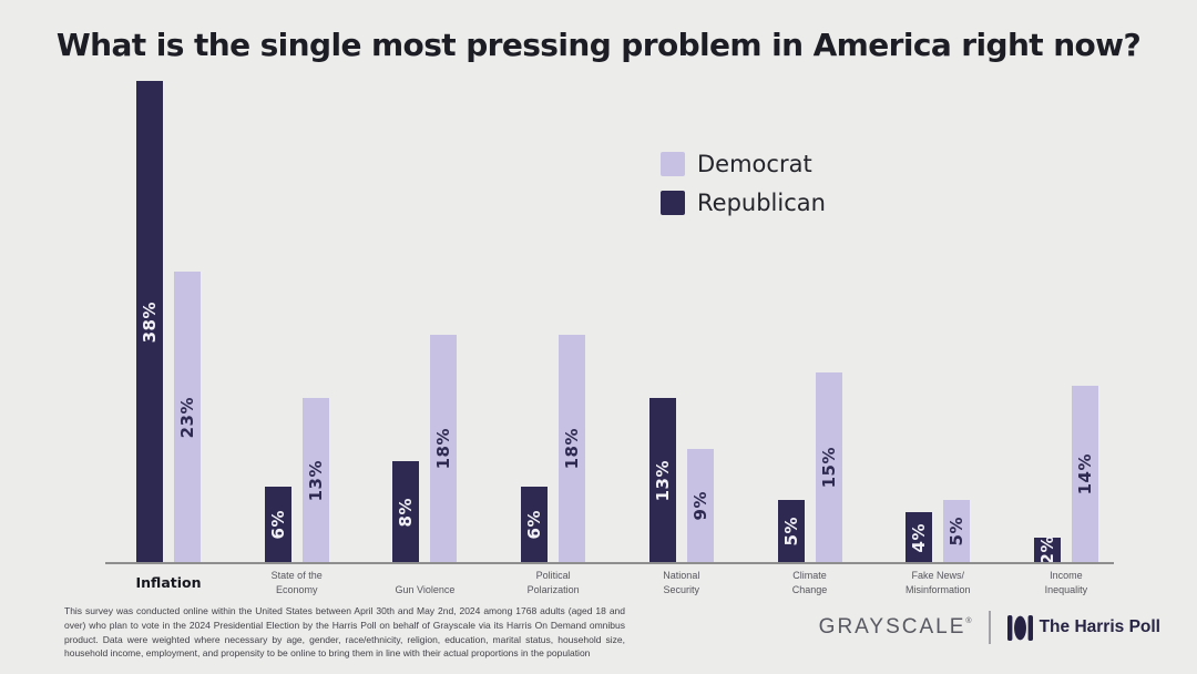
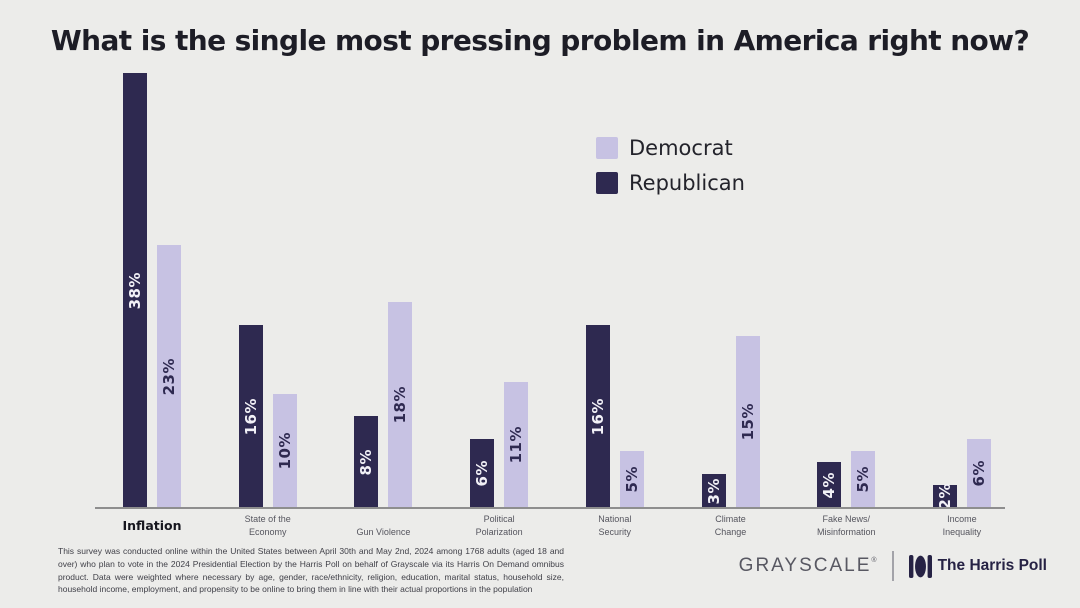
Democrat/State of the Economy: 13% -> 10%
Republican/State of the Economy: 6% -> 16%
Democrat/Political Polarization: 18% -> 11%
Democrat/National Security: 9% -> 5%
Republican/National Security: 13% -> 16%
Republican/Climate Change: 5% -> 3%
Democrat/Income Inequality: 14% -> 6%
